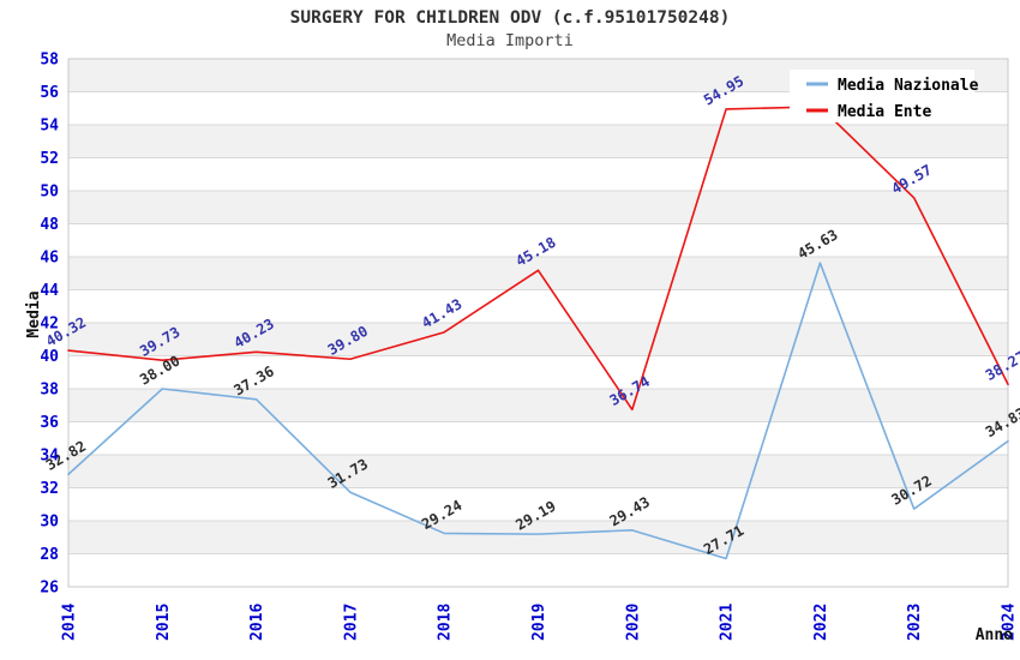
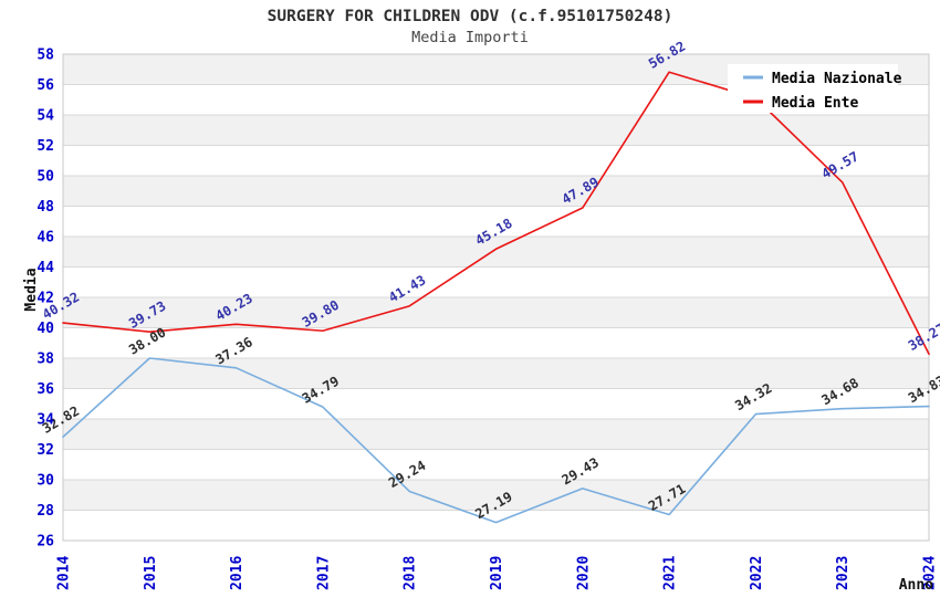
Media Nazionale/2017: 31.73 -> 34.79
Media Nazionale/2019: 29.19 -> 27.19
Media Ente/2020: 36.74 -> 47.89
Media Ente/2021: 54.95 -> 56.82
Media Nazionale/2022: 45.63 -> 34.32
Media Nazionale/2023: 30.72 -> 34.68
